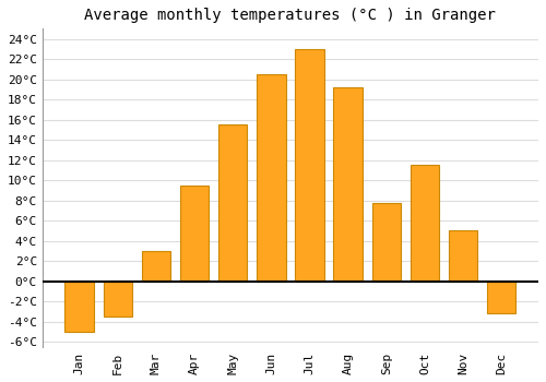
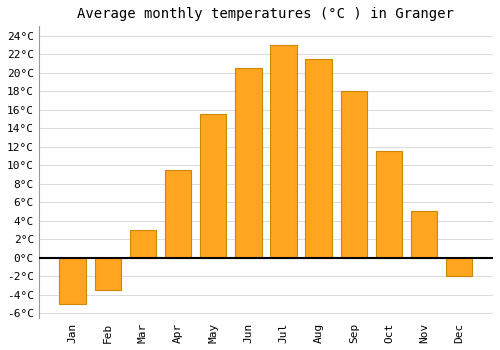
Aug: 19.2°C -> 21.5°C
Sep: 7.8°C -> 18.0°C
Dec: -3.2°C -> -2.0°C
